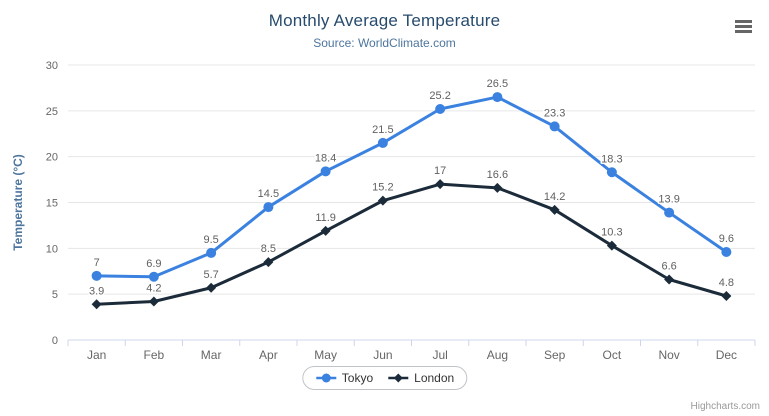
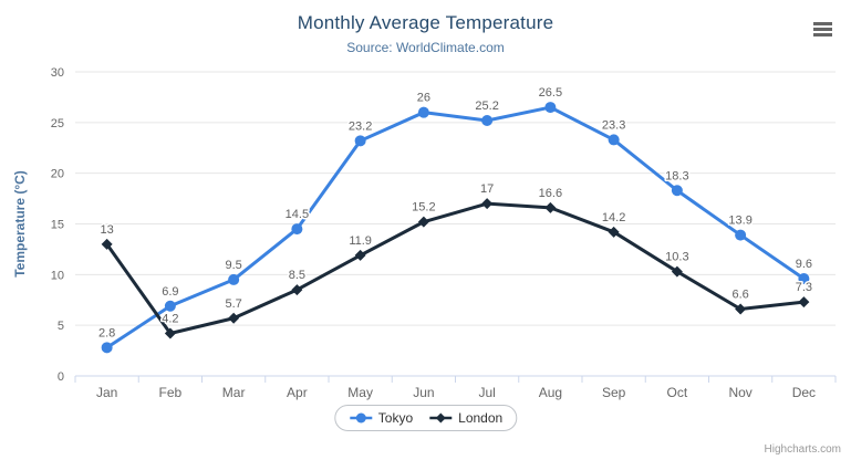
Tokyo/Jan: 7 -> 2.8
London/Jan: 3.9 -> 13
Tokyo/May: 18.4 -> 23.2
Tokyo/Jun: 21.5 -> 26
London/Dec: 4.8 -> 7.3
